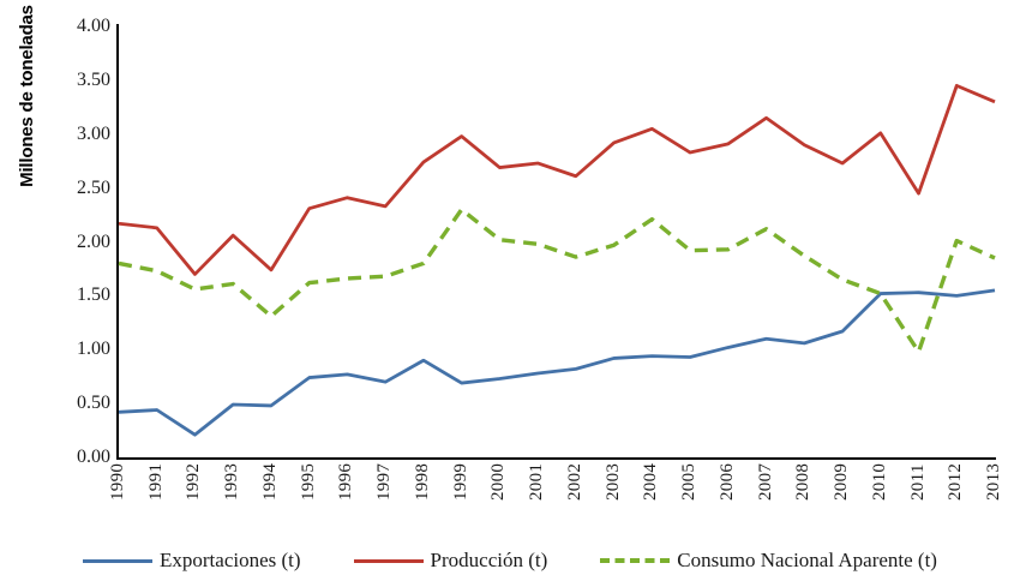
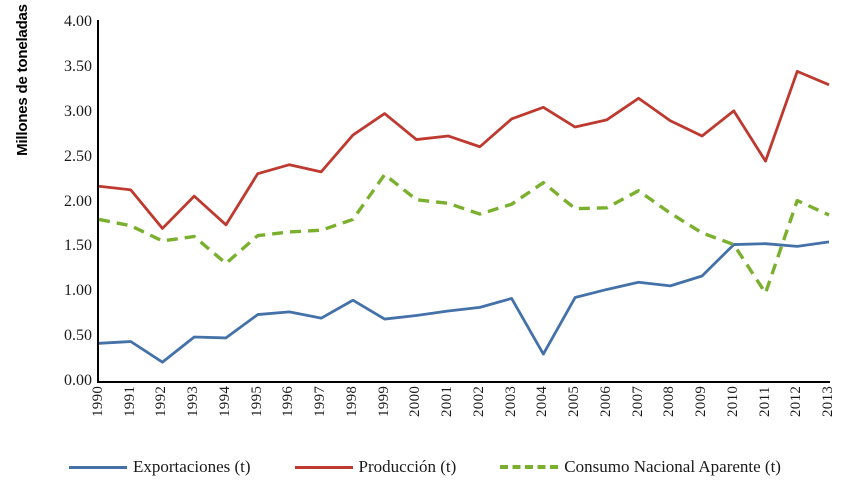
Exportaciones (t)/2004: 0.9 -> 0.3
